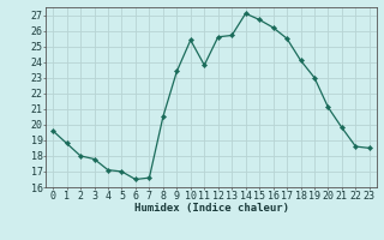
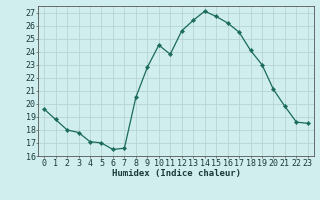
9: 23.4 -> 22.8
10: 25.4 -> 24.5
13: 25.7 -> 26.4
